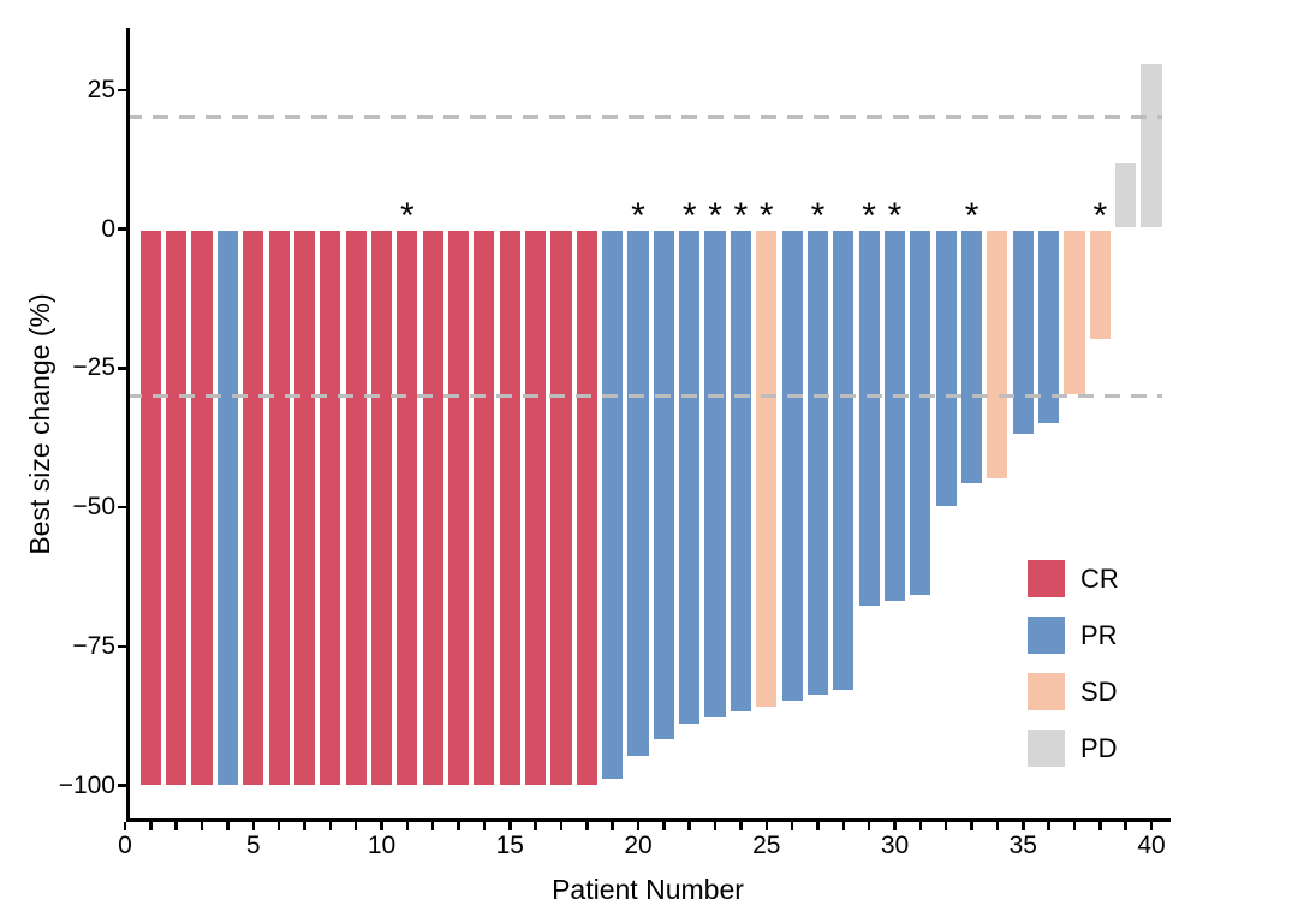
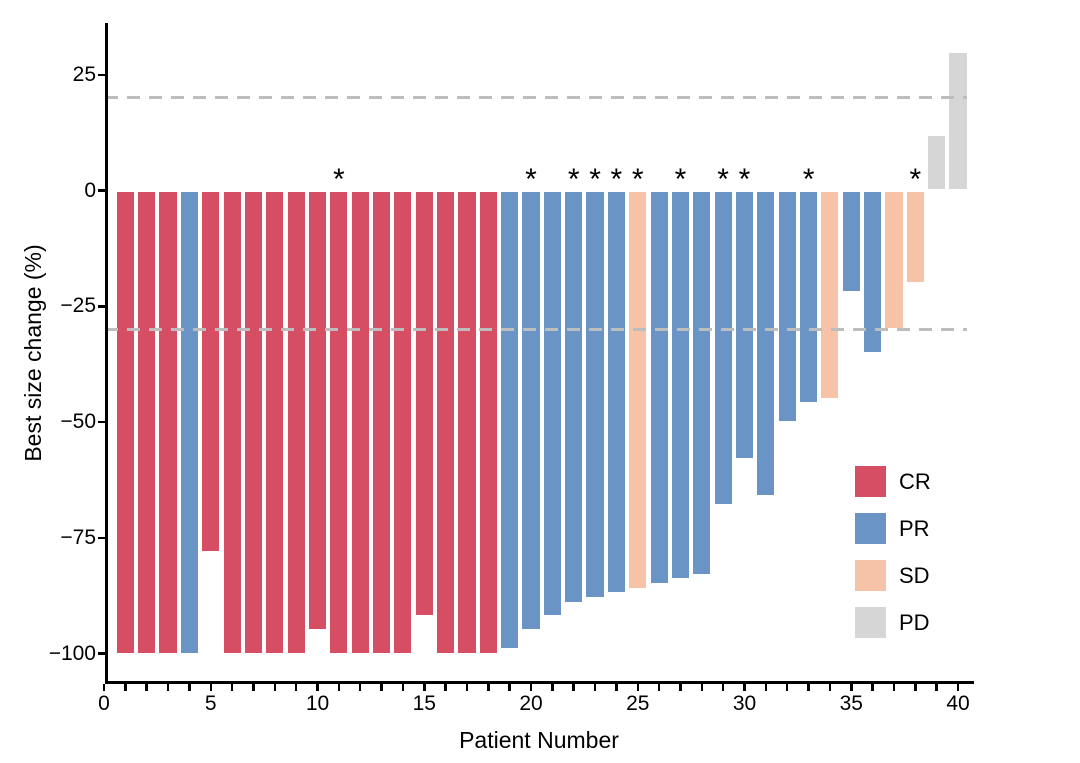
5: -100 -> -78
10: -100 -> -95
15: -100 -> -92
30: -67 -> -58
35: -37 -> -22
